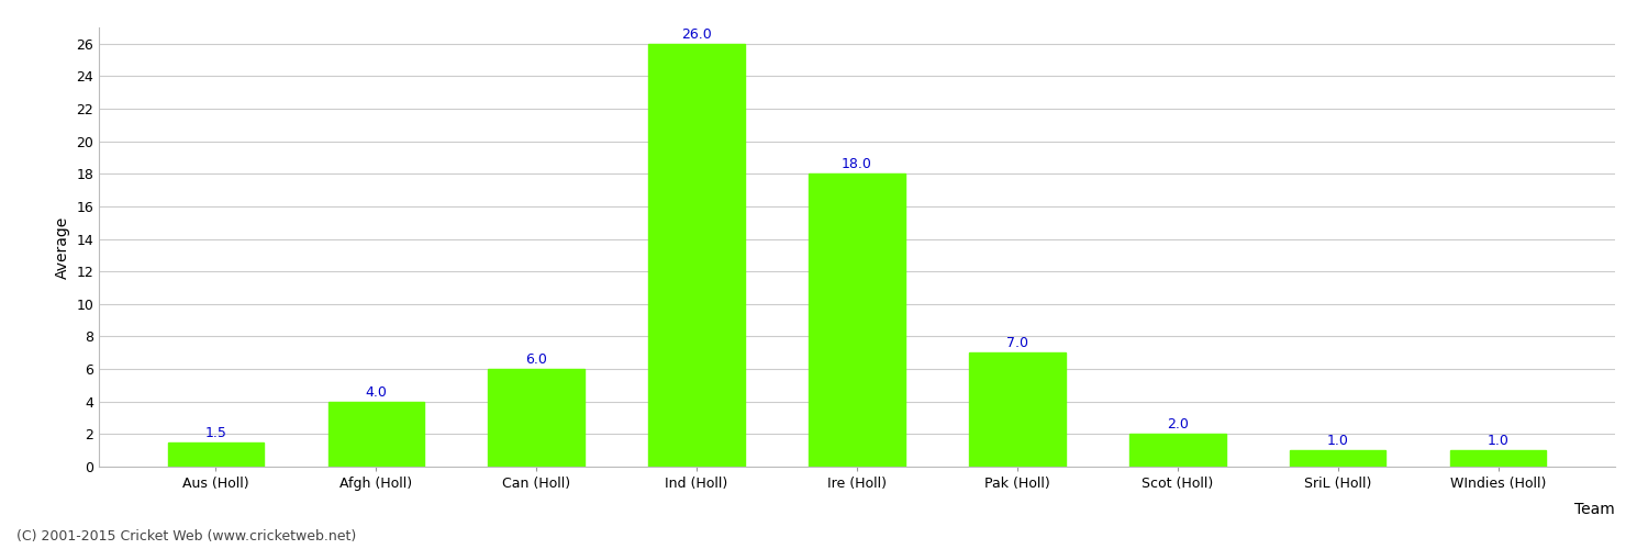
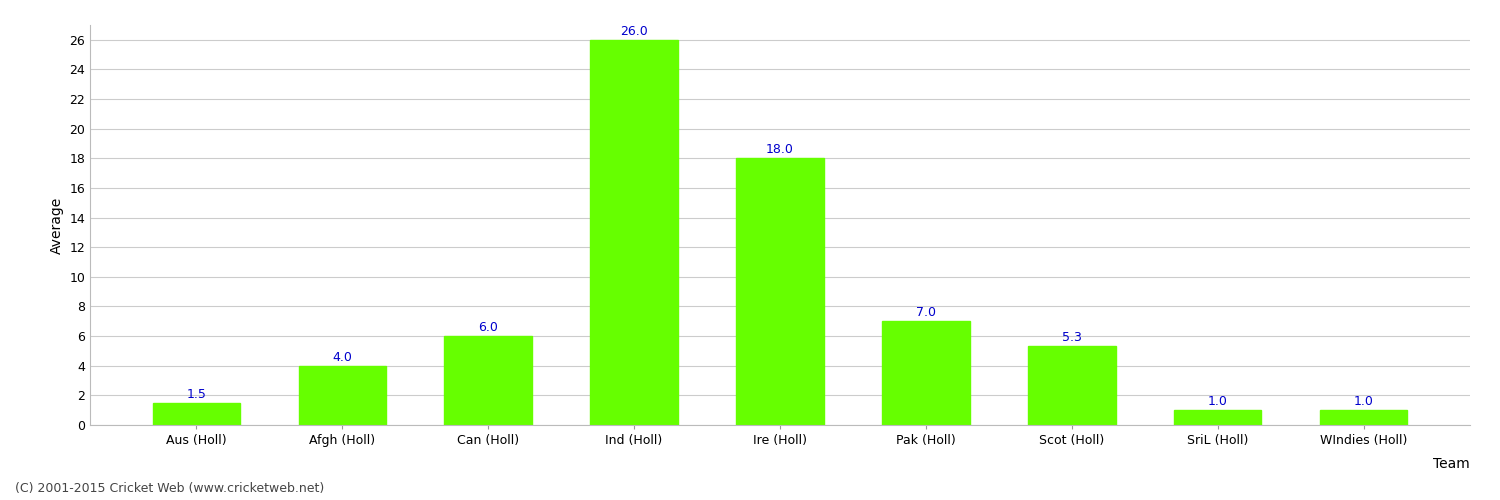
Scot (Holl): 2.0 -> 5.3
